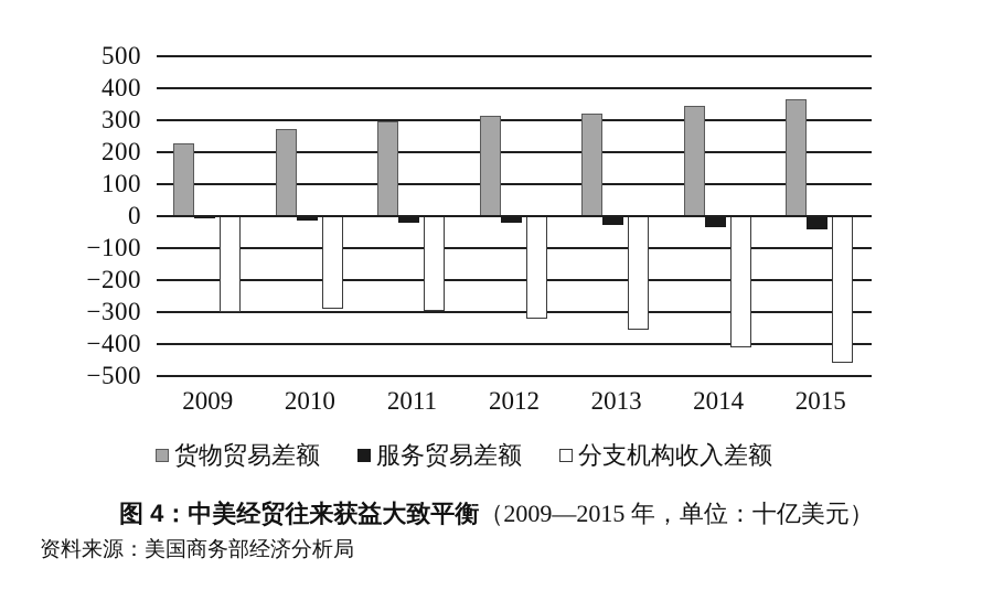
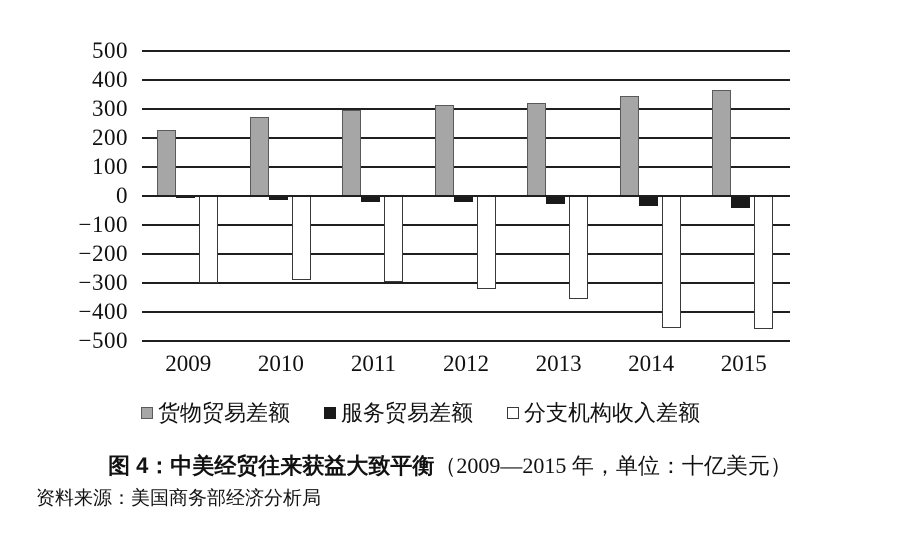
分支机构收入差额/2014: -410 -> -460
